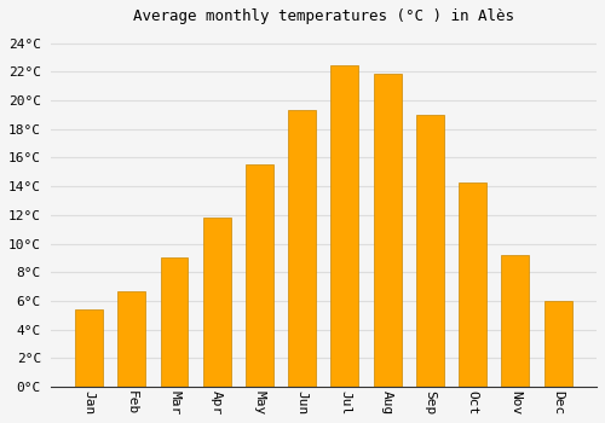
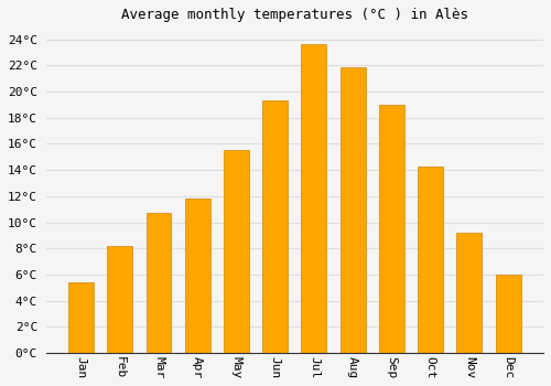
Feb: 6.7°C -> 8.2°C
Mar: 9.0°C -> 10.7°C
Jul: 22.5°C -> 23.6°C
